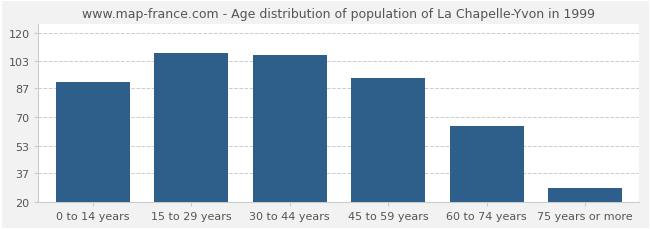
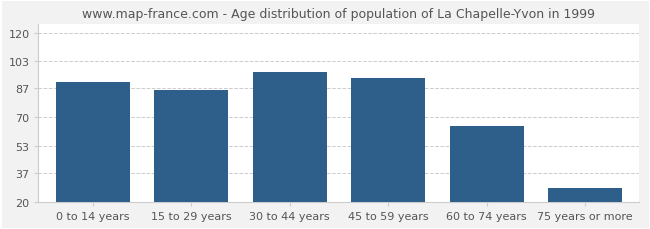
15 to 29 years: 108 -> 86
30 to 44 years: 107 -> 97
